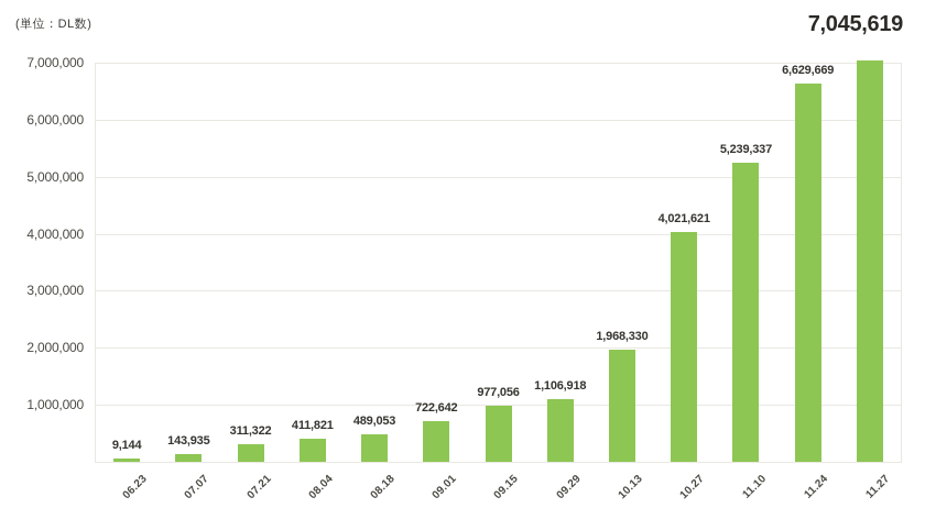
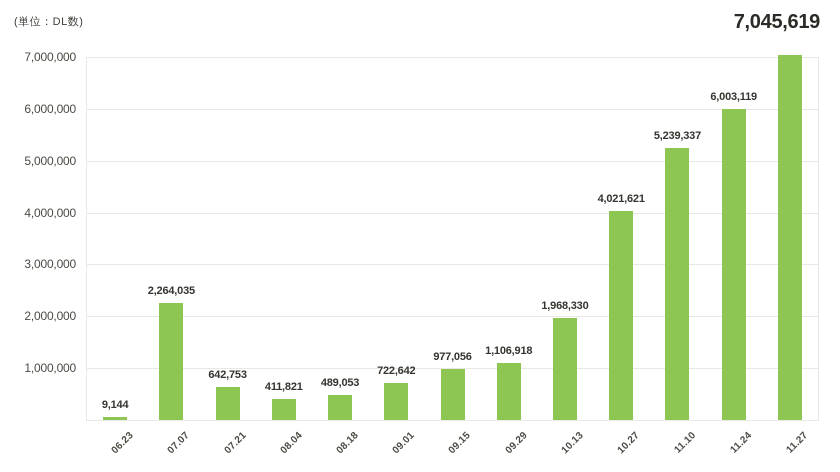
07.07: 143,935 -> 2,264,035
07.21: 311,322 -> 642,753
11.24: 6,629,669 -> 6,003,119
